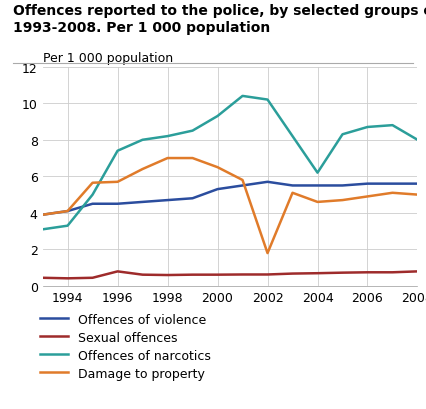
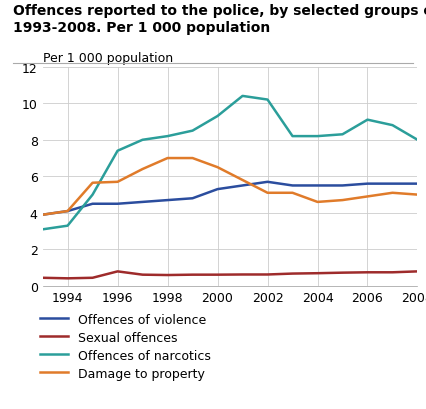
Damage to property/2002: 1.8 -> 5.1
Offences of narcotics/2004: 6.2 -> 8.2
Offences of narcotics/2006: 8.7 -> 9.1
